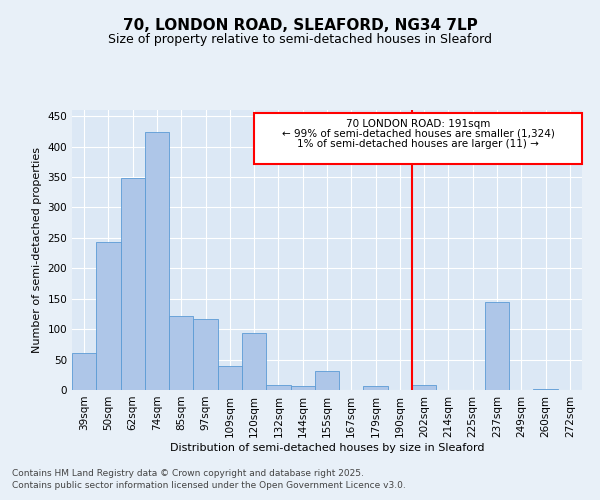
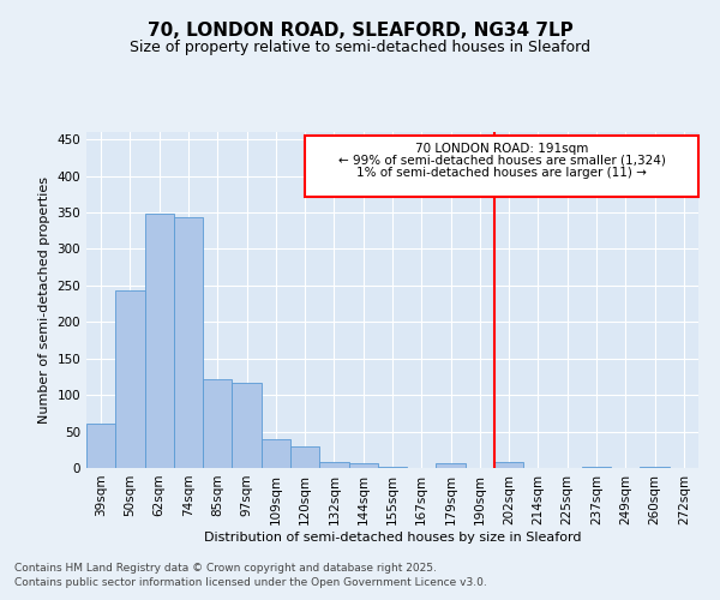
74sqm: 424 -> 343
120sqm: 94 -> 30
155sqm: 32 -> 2
237sqm: 144 -> 2
